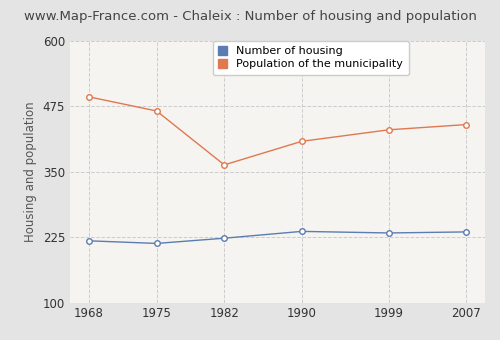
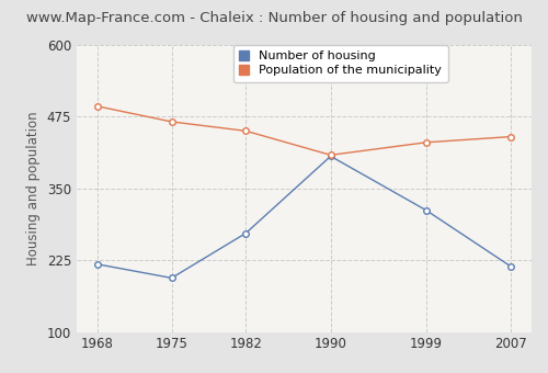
Number of housing/1975: 213 -> 194
Number of housing/1982: 223 -> 272
Population of the municipality/1982: 363 -> 450
Number of housing/1990: 236 -> 406
Number of housing/1999: 233 -> 312
Number of housing/2007: 235 -> 214
